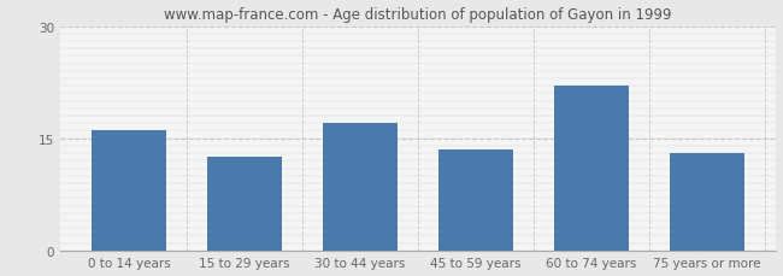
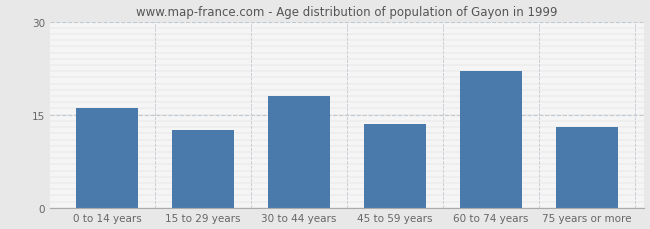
30 to 44 years: 17.0 -> 18.0
